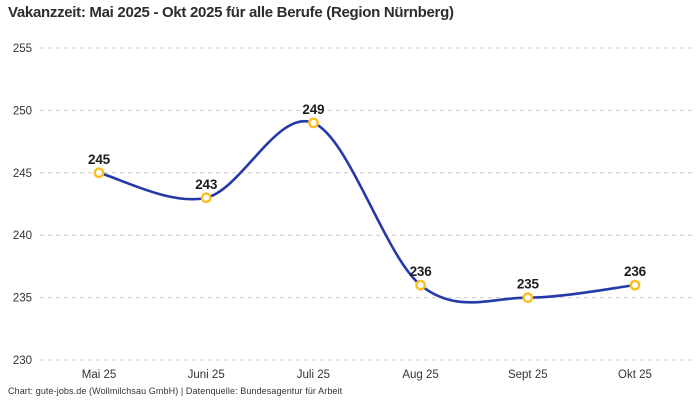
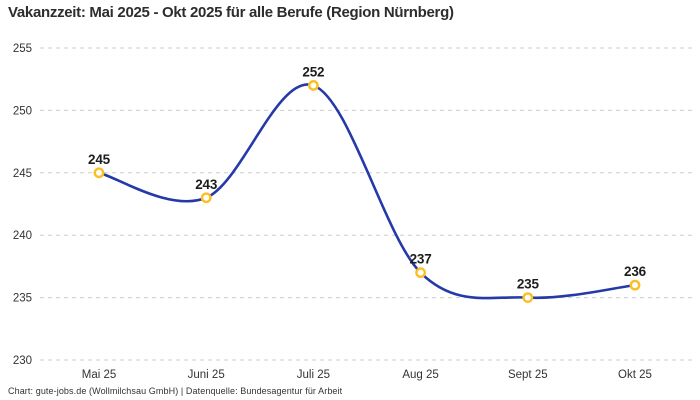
Juli 25: 249 -> 252
Aug 25: 236 -> 237
